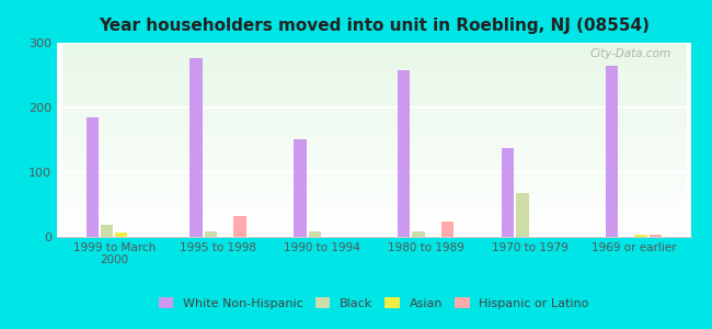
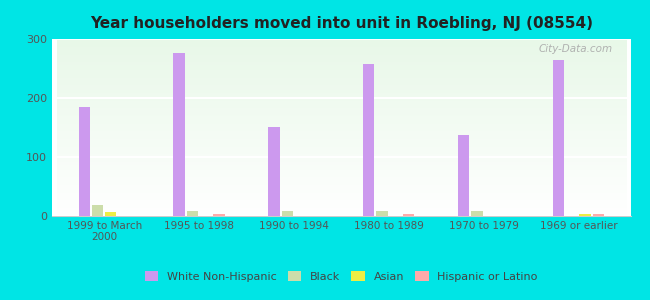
Hispanic or Latino/1995 to 1998: 32 -> 4
Hispanic or Latino/1980 to 1989: 24 -> 4
Black/1970 to 1979: 68 -> 8
